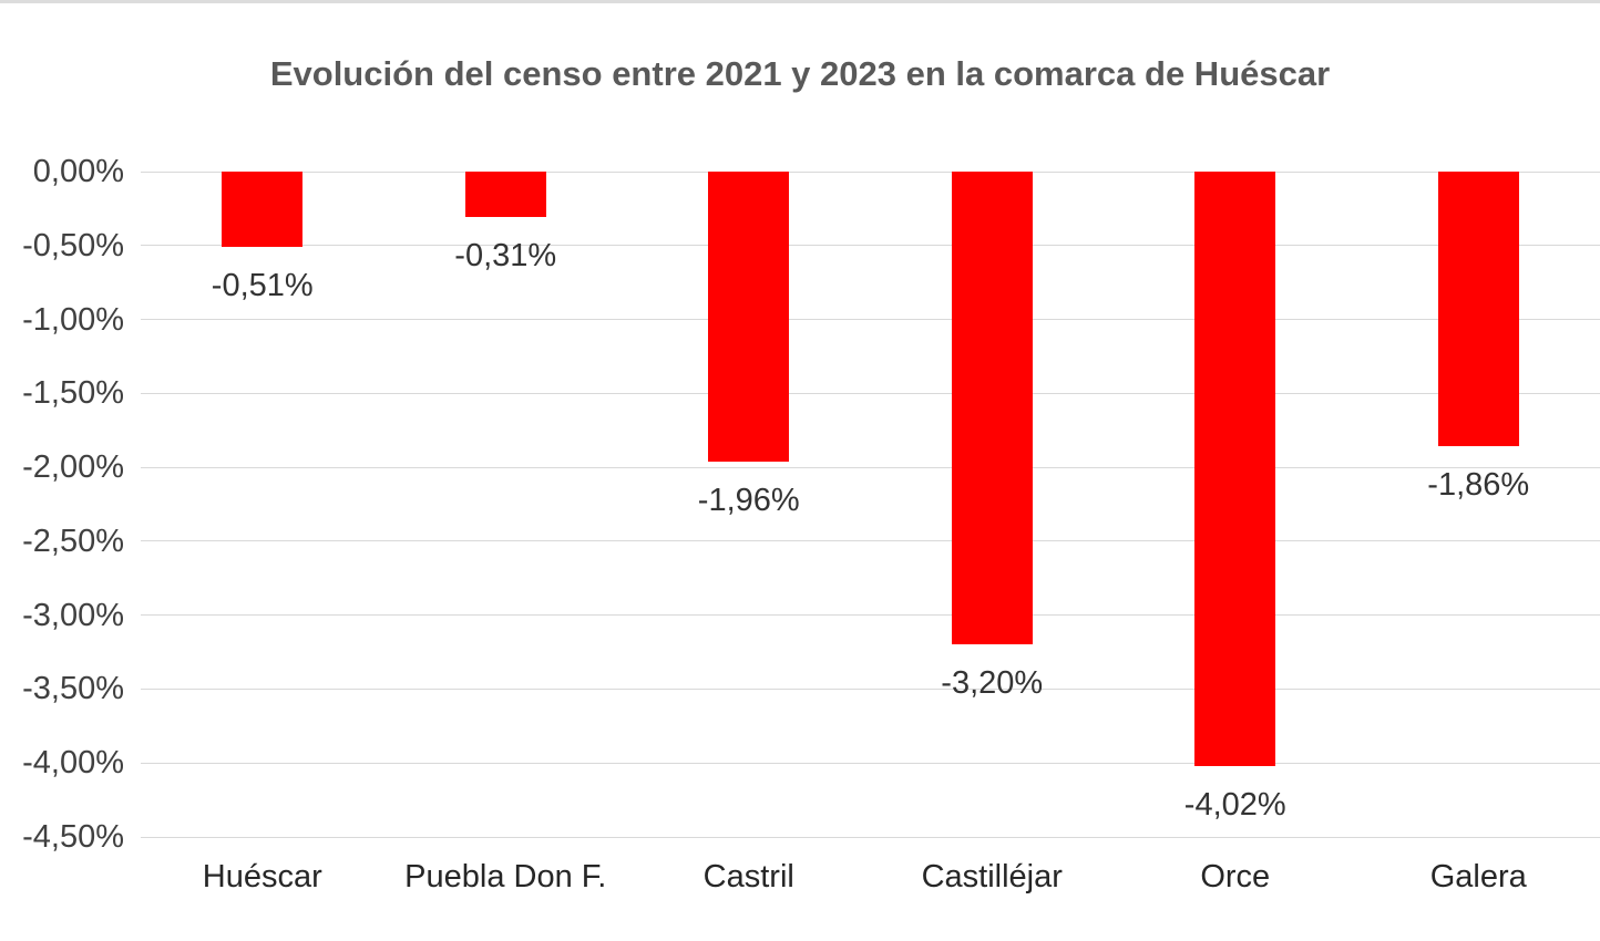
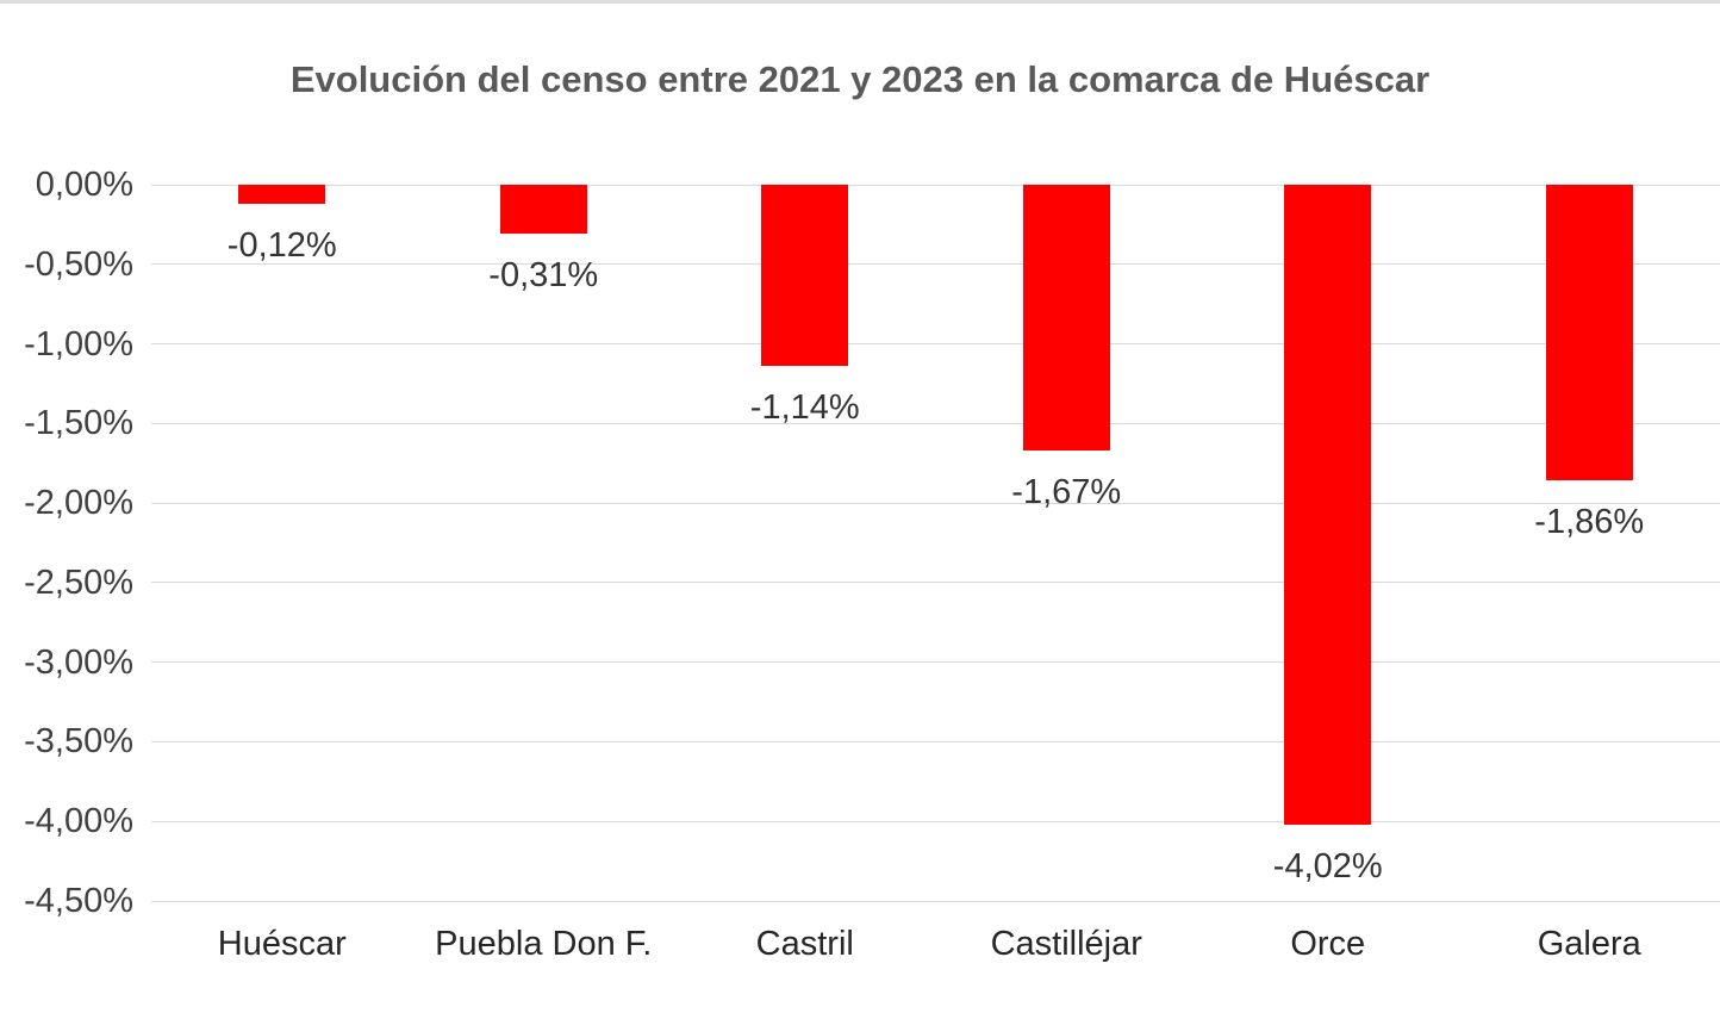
Huéscar: -0,51% -> -0,12%
Castril: -1,96% -> -1,14%
Castilléjar: -3,20% -> -1,67%
